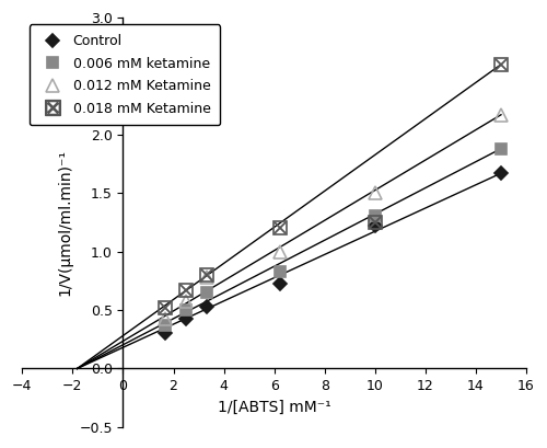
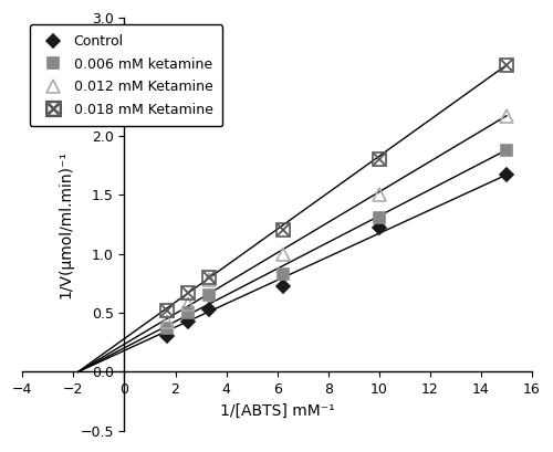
0.018 mM Ketamine/10: 1.25 -> 1.80
